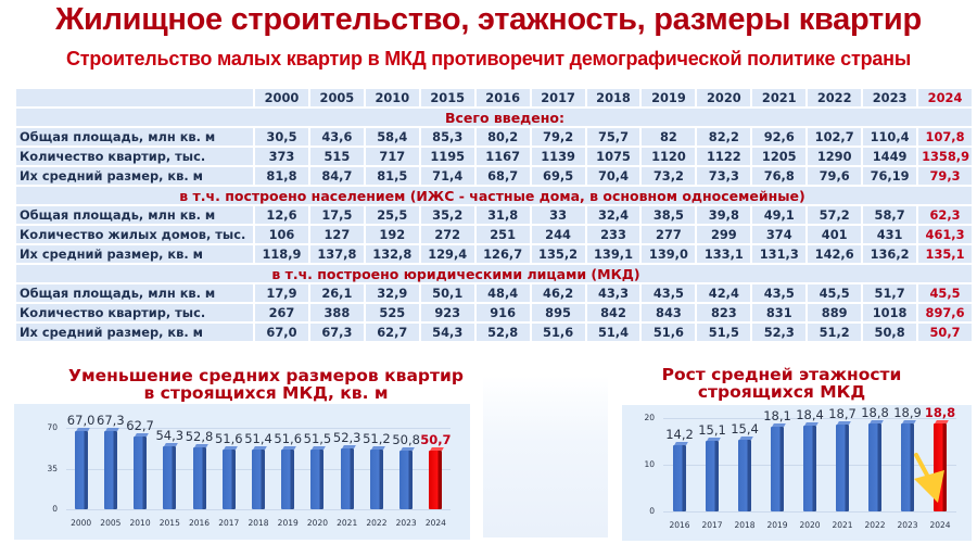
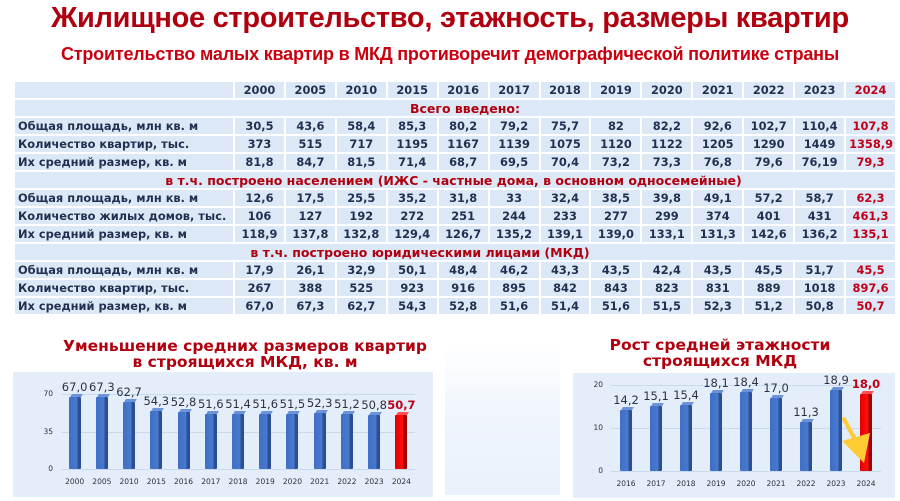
Рост средней этажности строящихся МКД/2021: 18,7 -> 17,0
Рост средней этажности строящихся МКД/2022: 18,8 -> 11,3
Рост средней этажности строящихся МКД/2024: 18,8 -> 18,0
